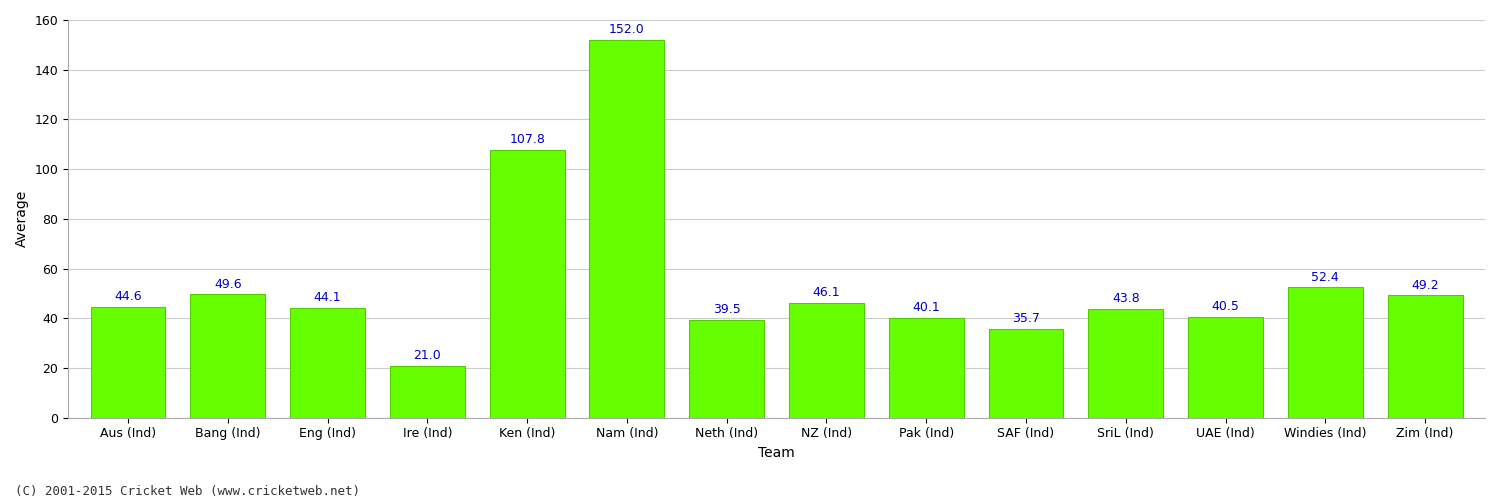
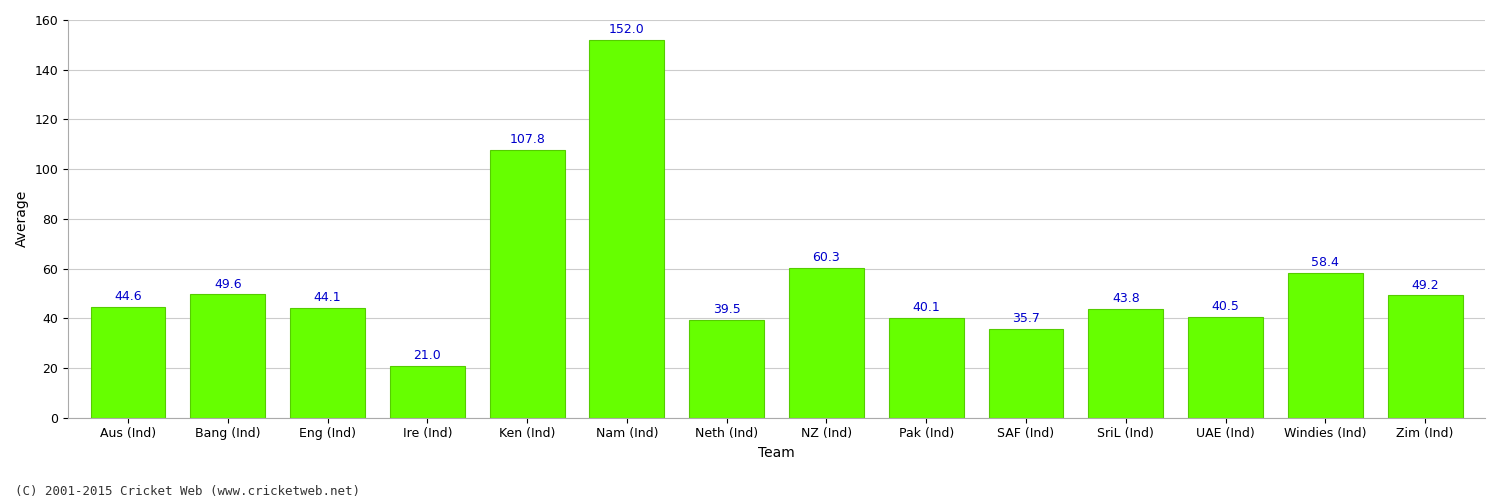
NZ (Ind): 46.1 -> 60.3
Windies (Ind): 52.4 -> 58.4
